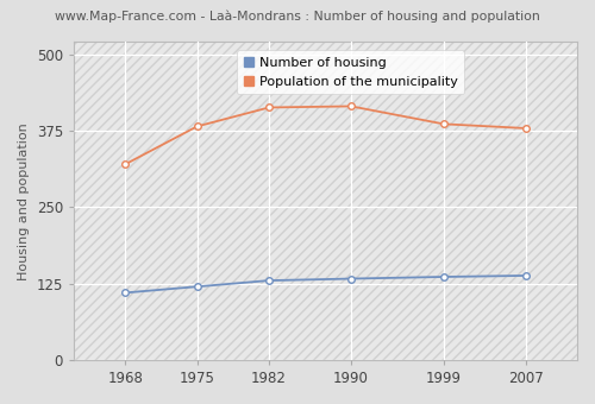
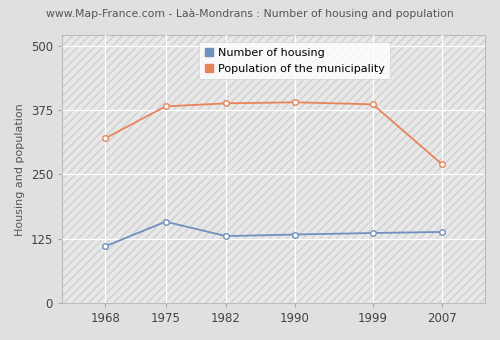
Number of housing/1975: 120 -> 158
Population of the municipality/1982: 413 -> 388
Population of the municipality/1990: 415 -> 390
Population of the municipality/2007: 379 -> 270
